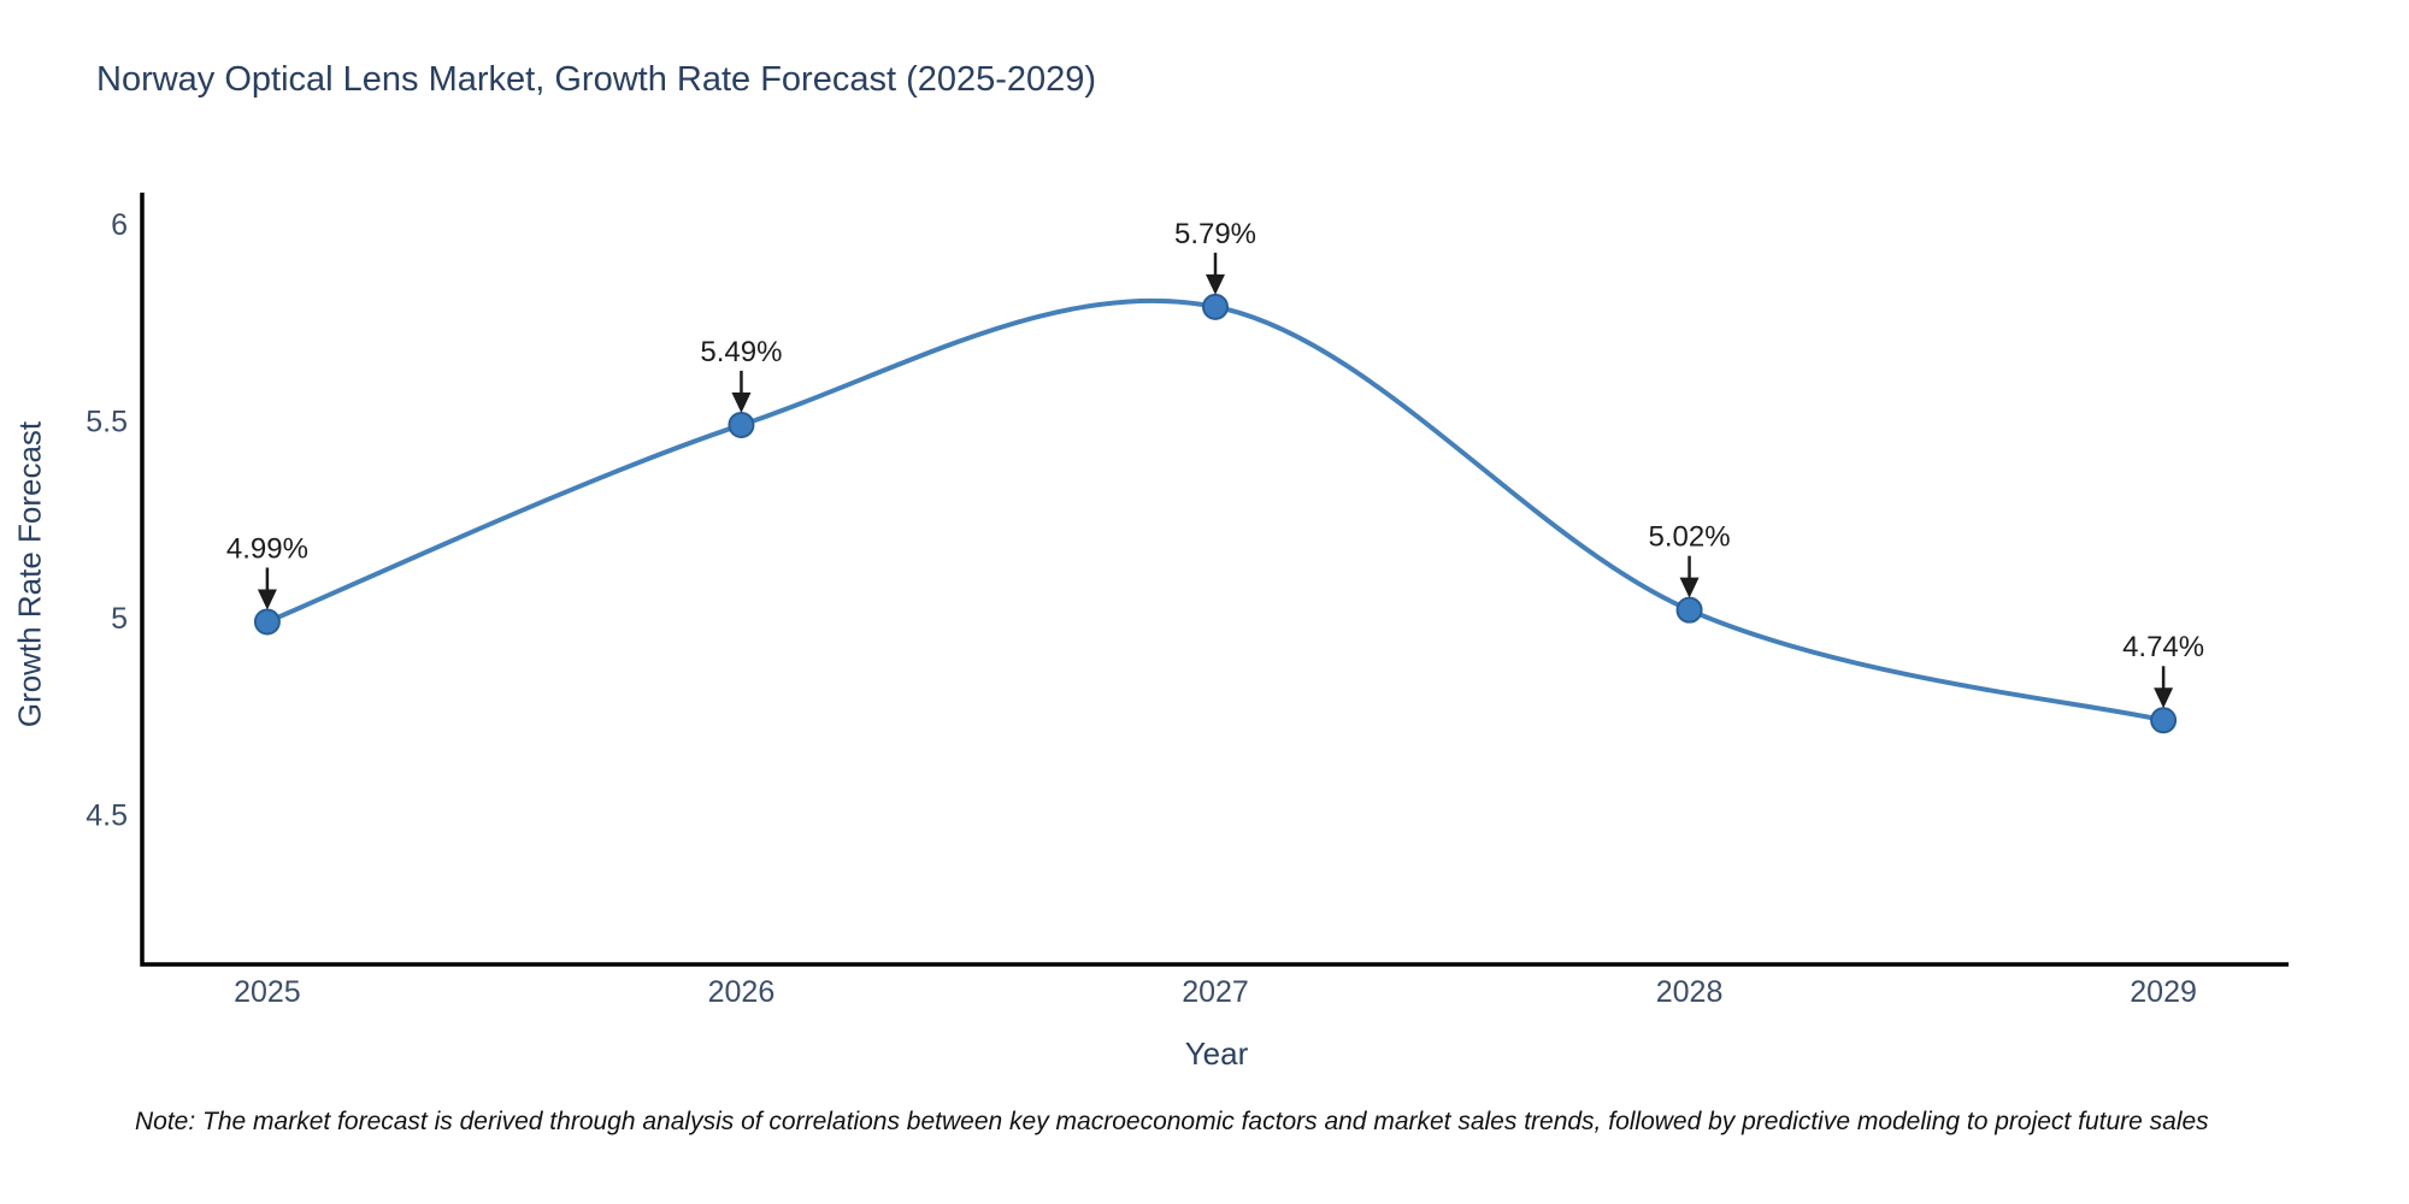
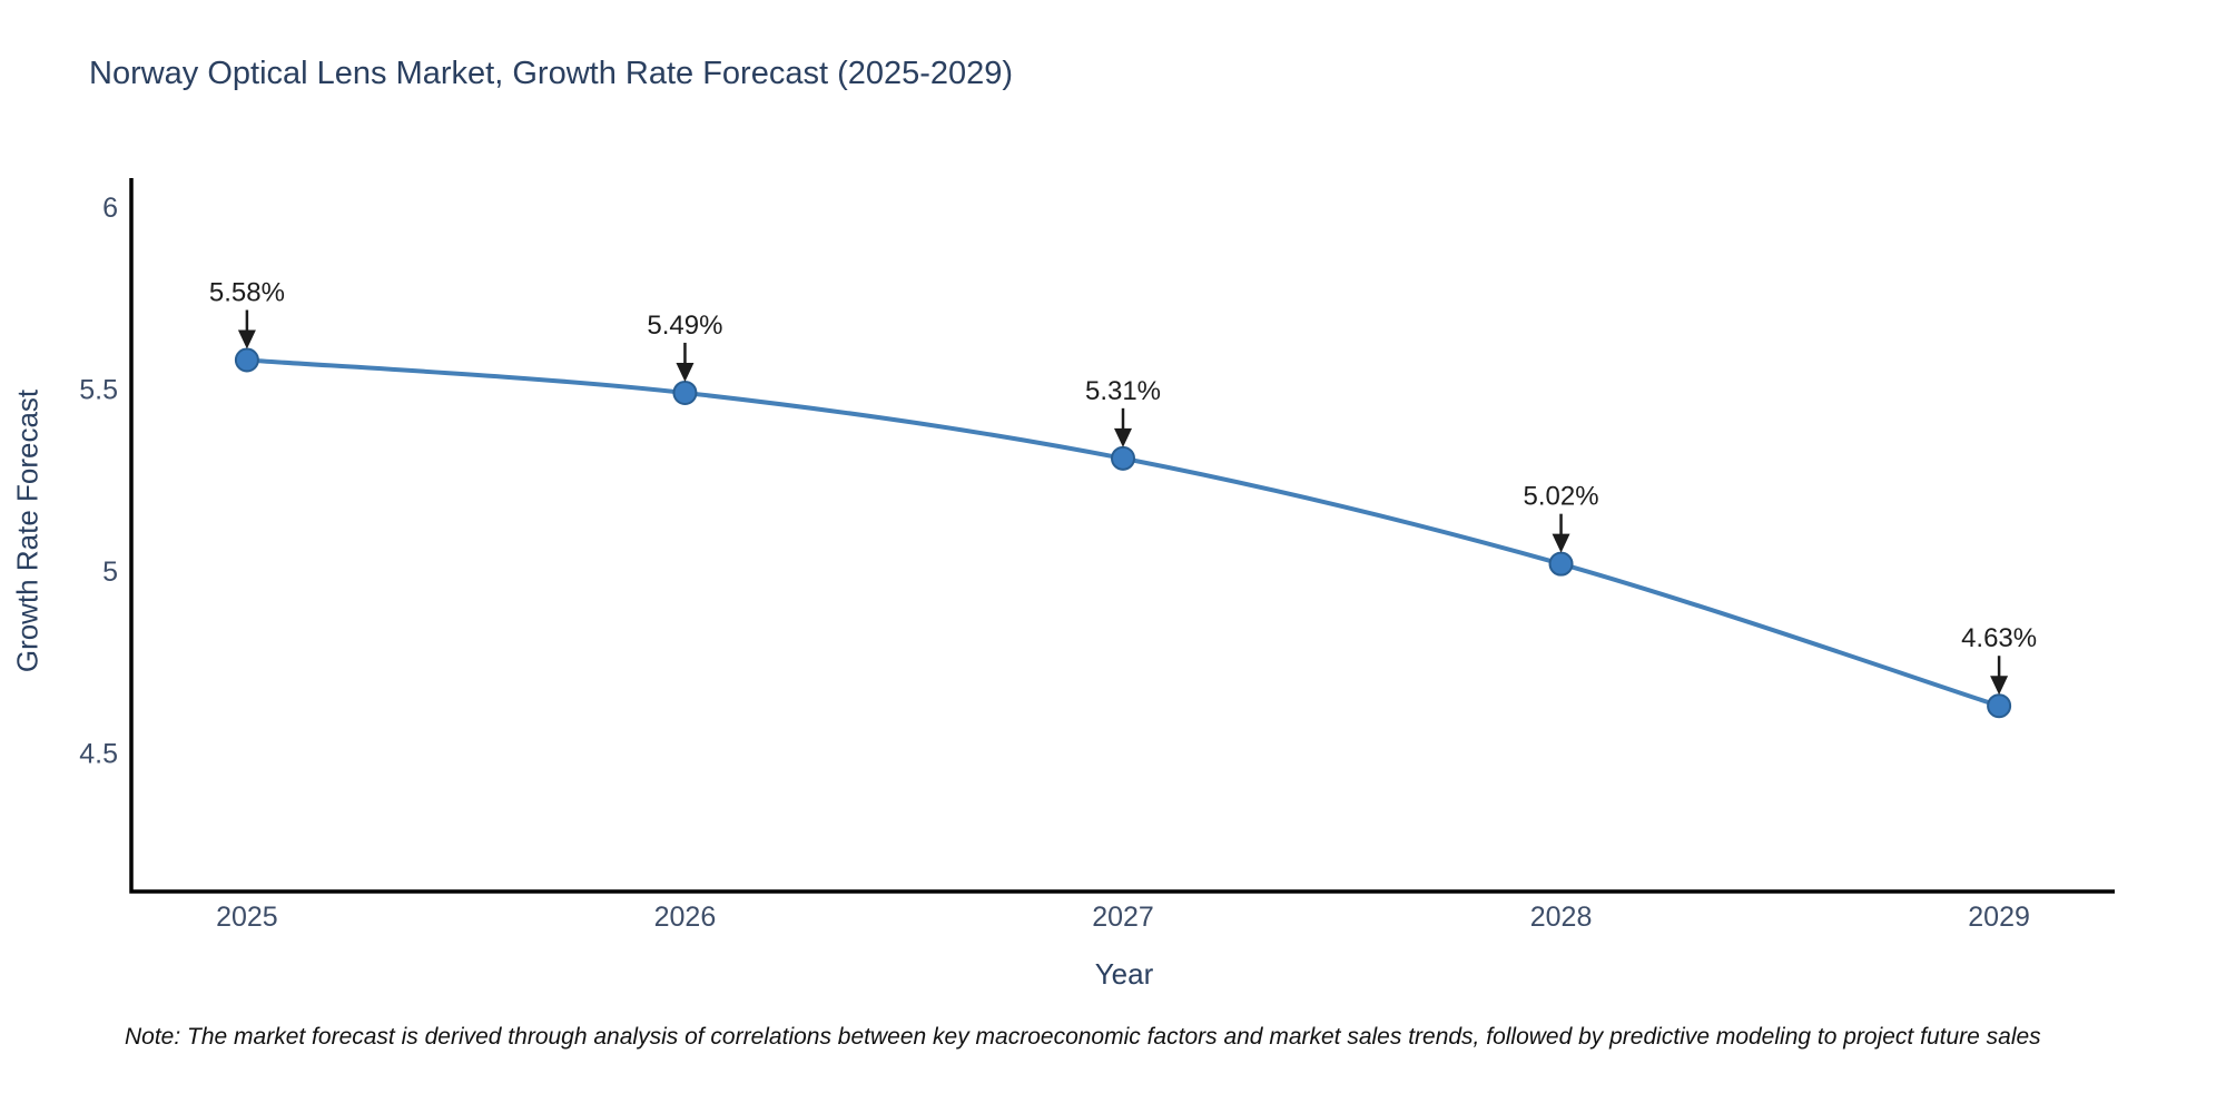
2025: 4.99% -> 5.58%
2027: 5.79% -> 5.31%
2029: 4.74% -> 4.63%
